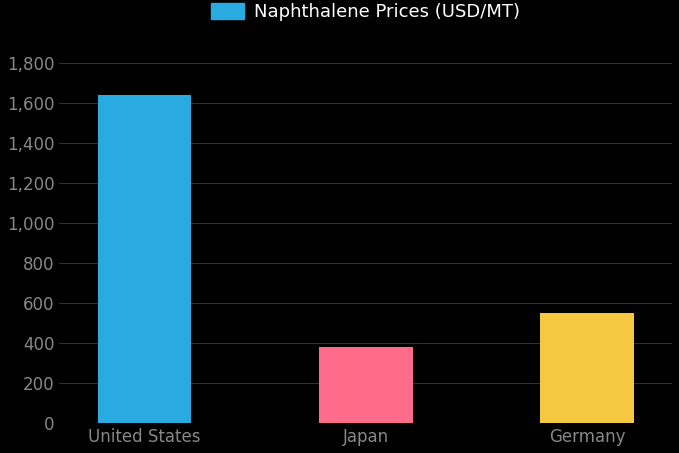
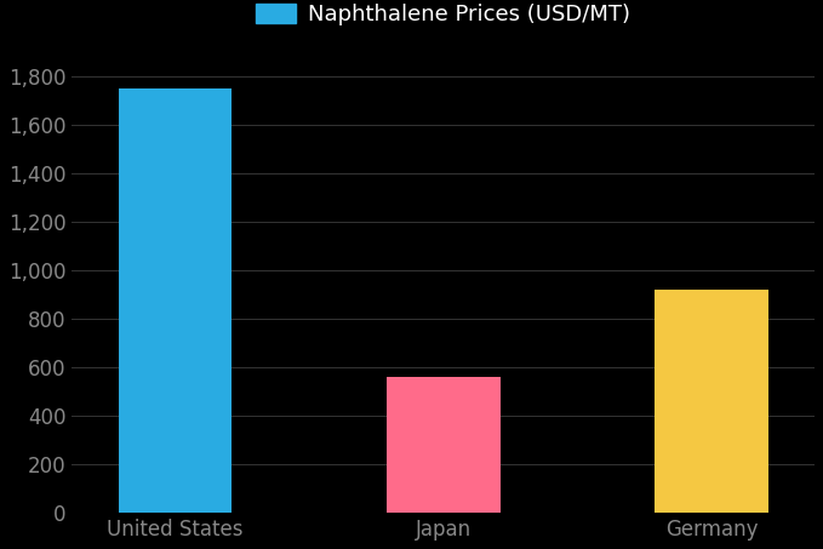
United States: 1,640 -> 1,750
Japan: 380 -> 560
Germany: 550 -> 920
